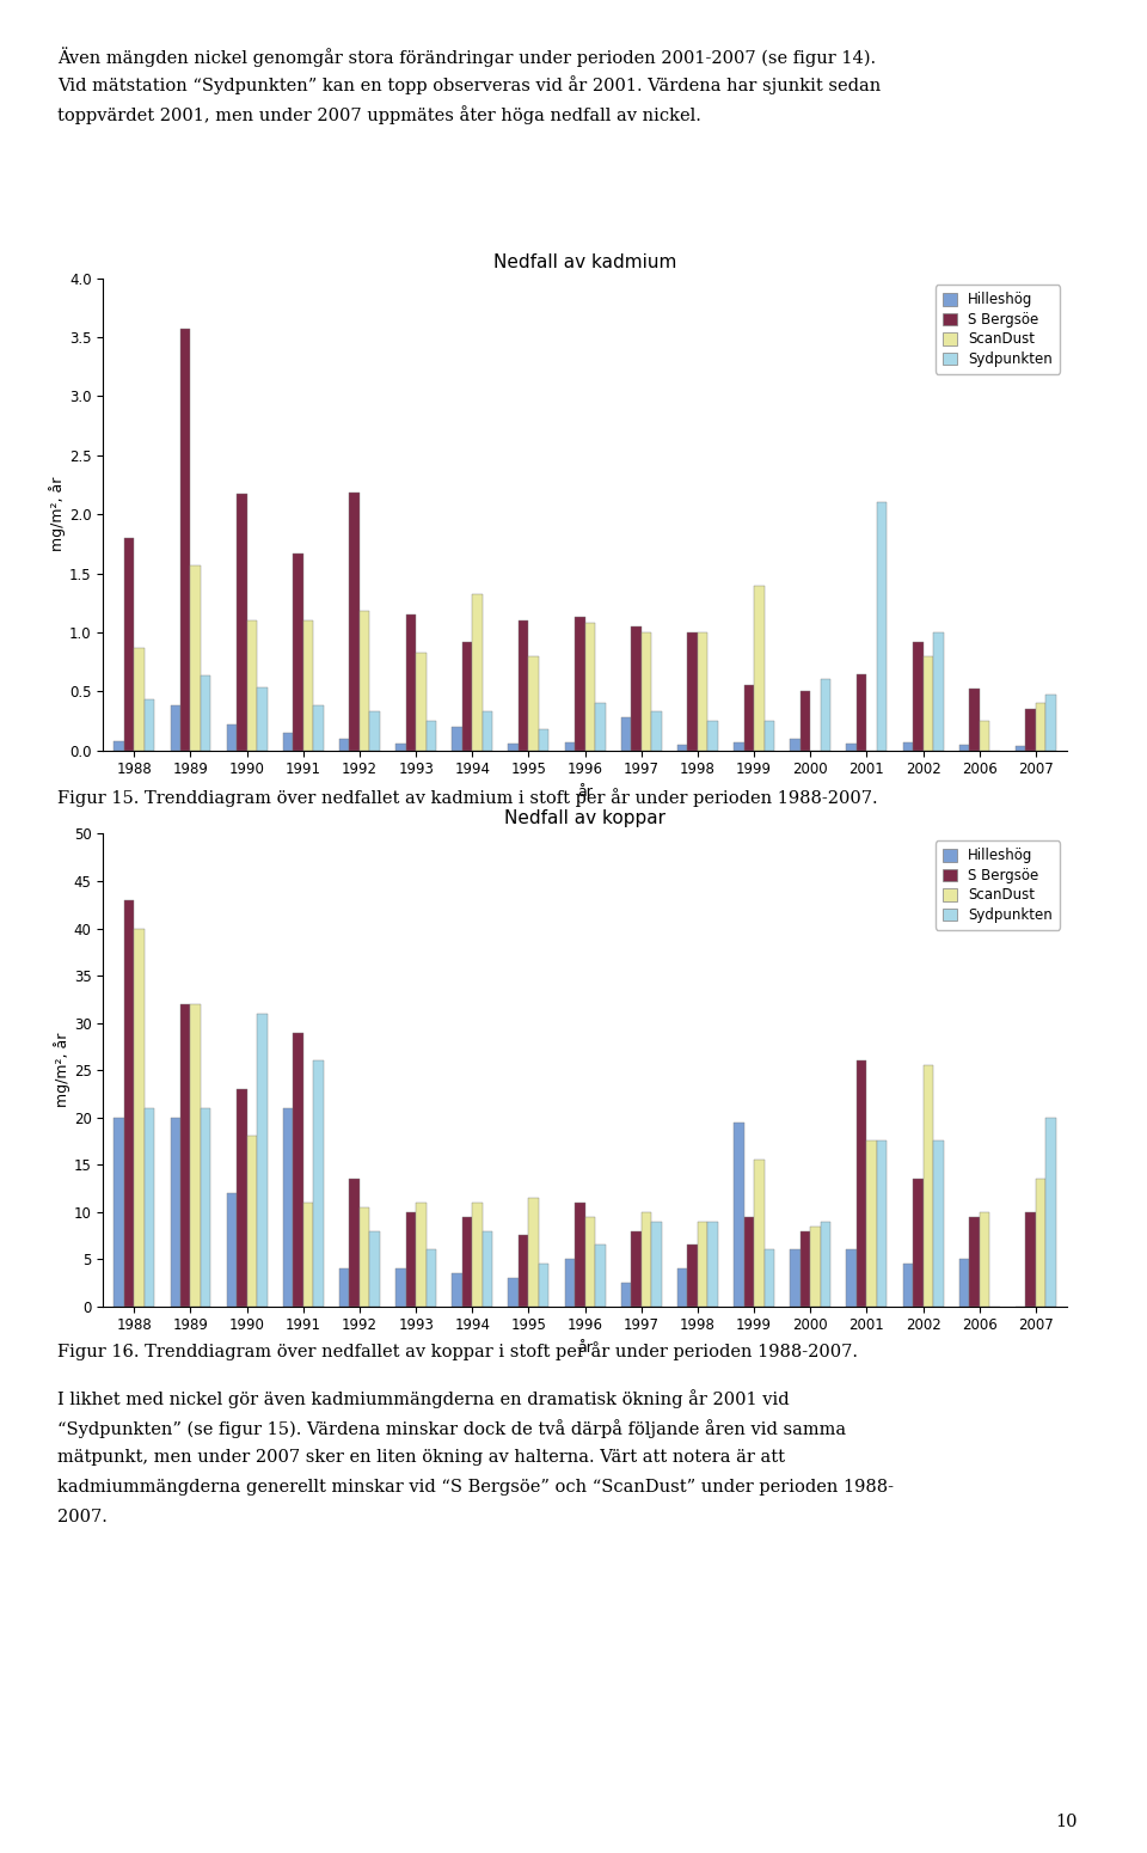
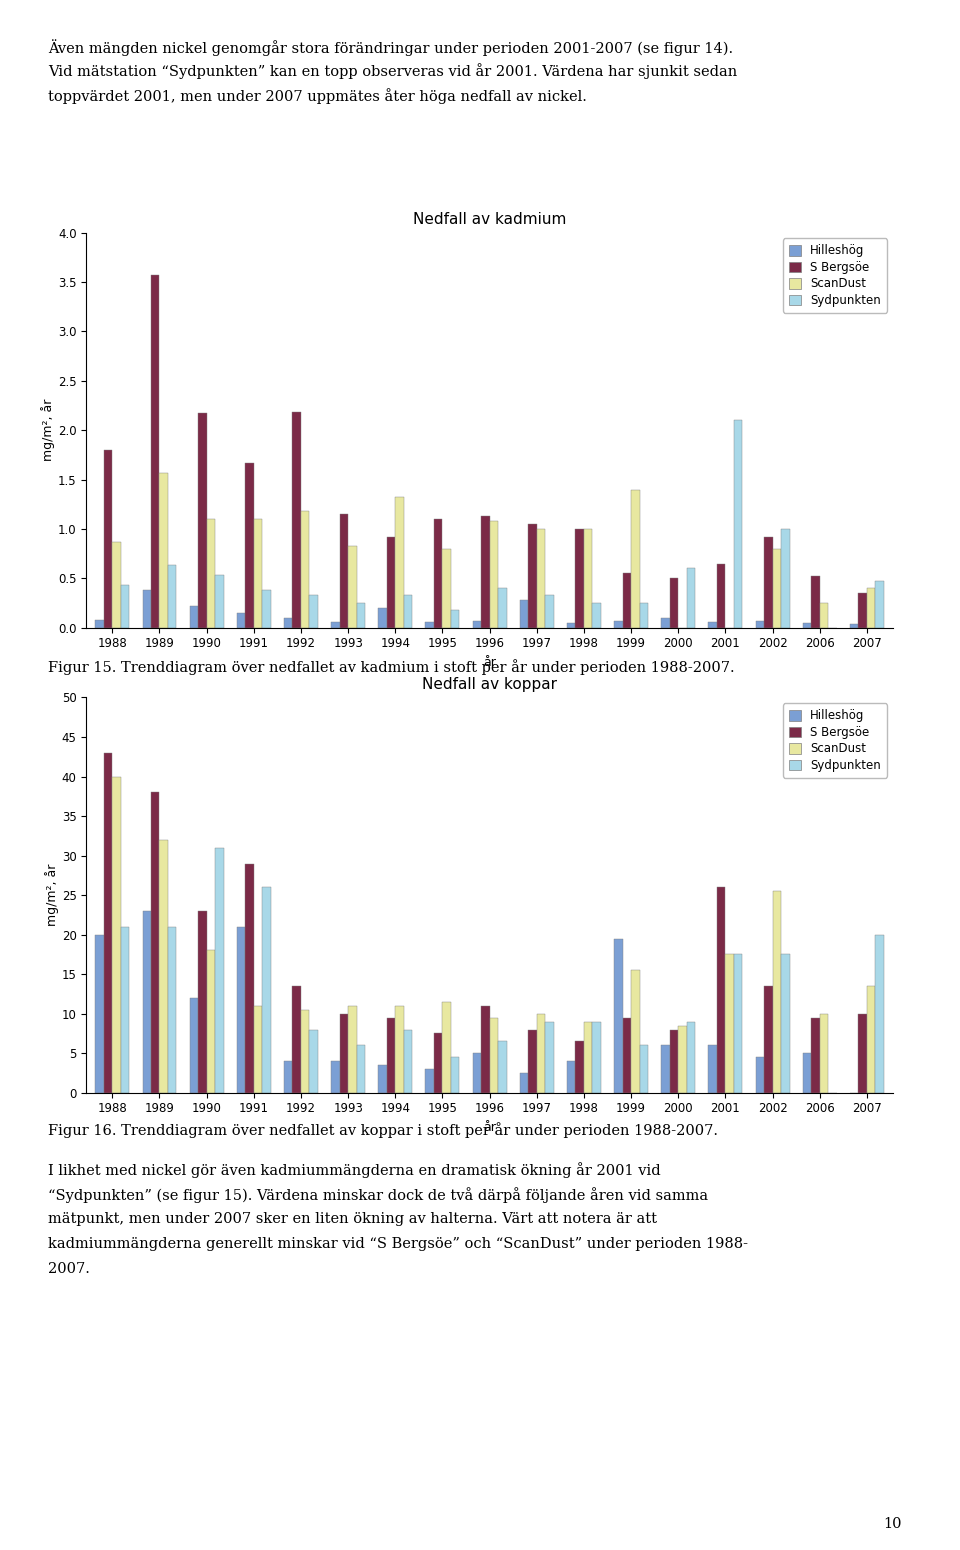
Nedfall av koppar/Hilleshög/1989: 20.0 -> 23.0
Nedfall av koppar/S Bergsöe/1989: 32.0 -> 38.0
